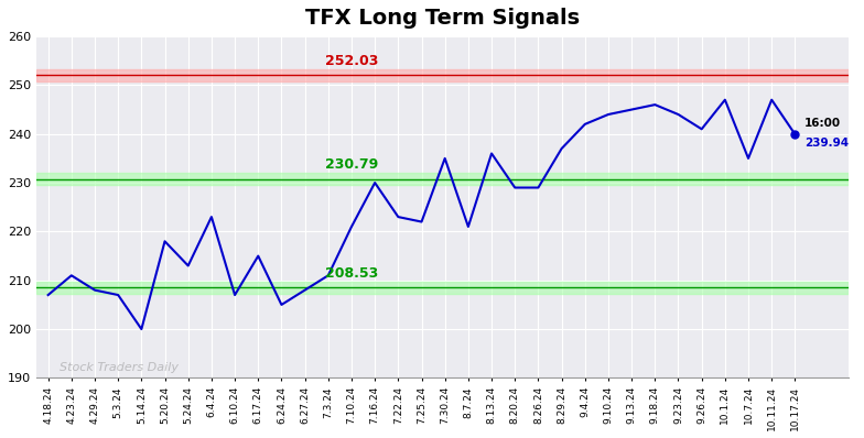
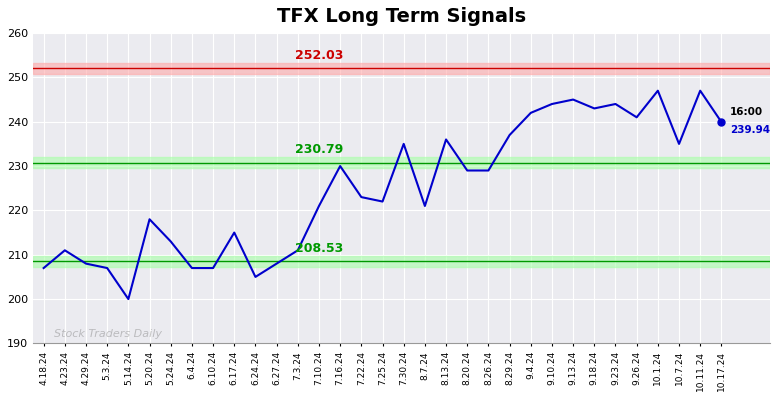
6.4.24: 223.0 -> 207.0
9.18.24: 246.0 -> 243.0
